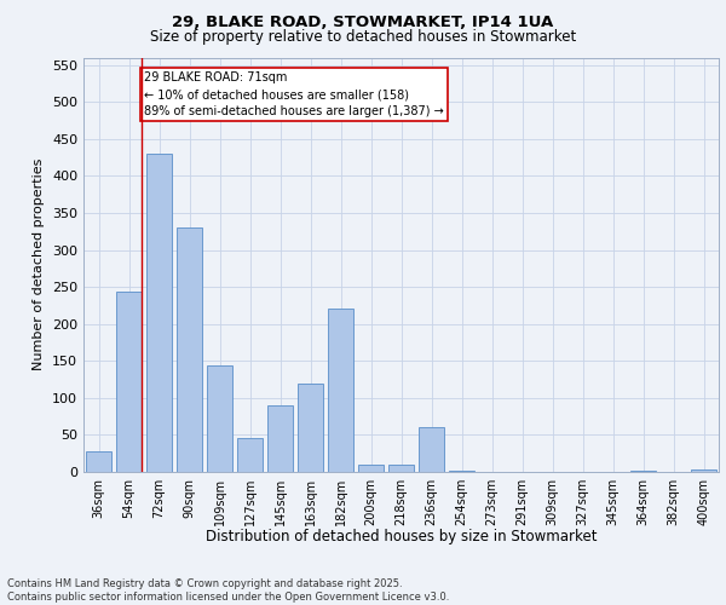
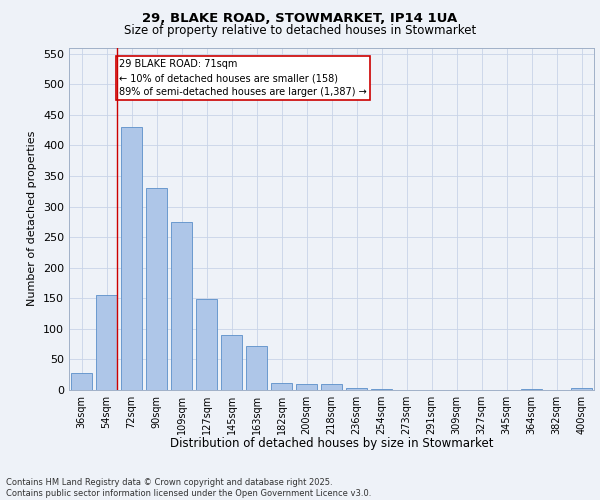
54sqm: 244 -> 155
109sqm: 144 -> 275
127sqm: 46 -> 148
163sqm: 120 -> 72
182sqm: 220 -> 12
236sqm: 60 -> 3
